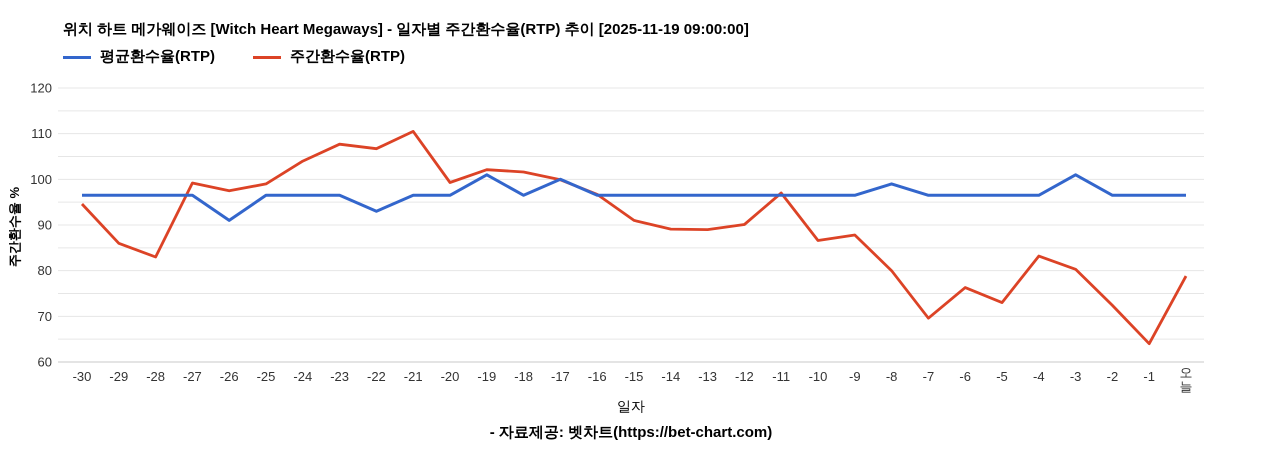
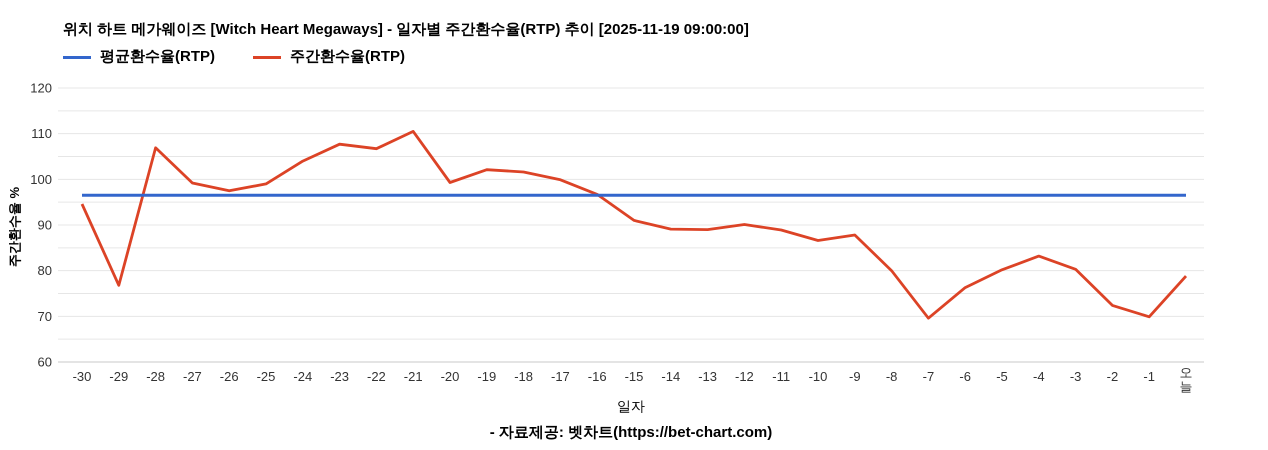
주간환수율(RTP)/-29: 86 -> 77
주간환수율(RTP)/-28: 83 -> 107
평균환수율(RTP)/-26: 91 -> 96
평균환수율(RTP)/-22: 93 -> 96
평균환수율(RTP)/-19: 101 -> 96
평균환수율(RTP)/-17: 100 -> 96
주간환수율(RTP)/-11: 97 -> 89
평균환수율(RTP)/-8: 99 -> 96
주간환수율(RTP)/-5: 73 -> 80
평균환수율(RTP)/-3: 101 -> 96
주간환수율(RTP)/-1: 64 -> 70
